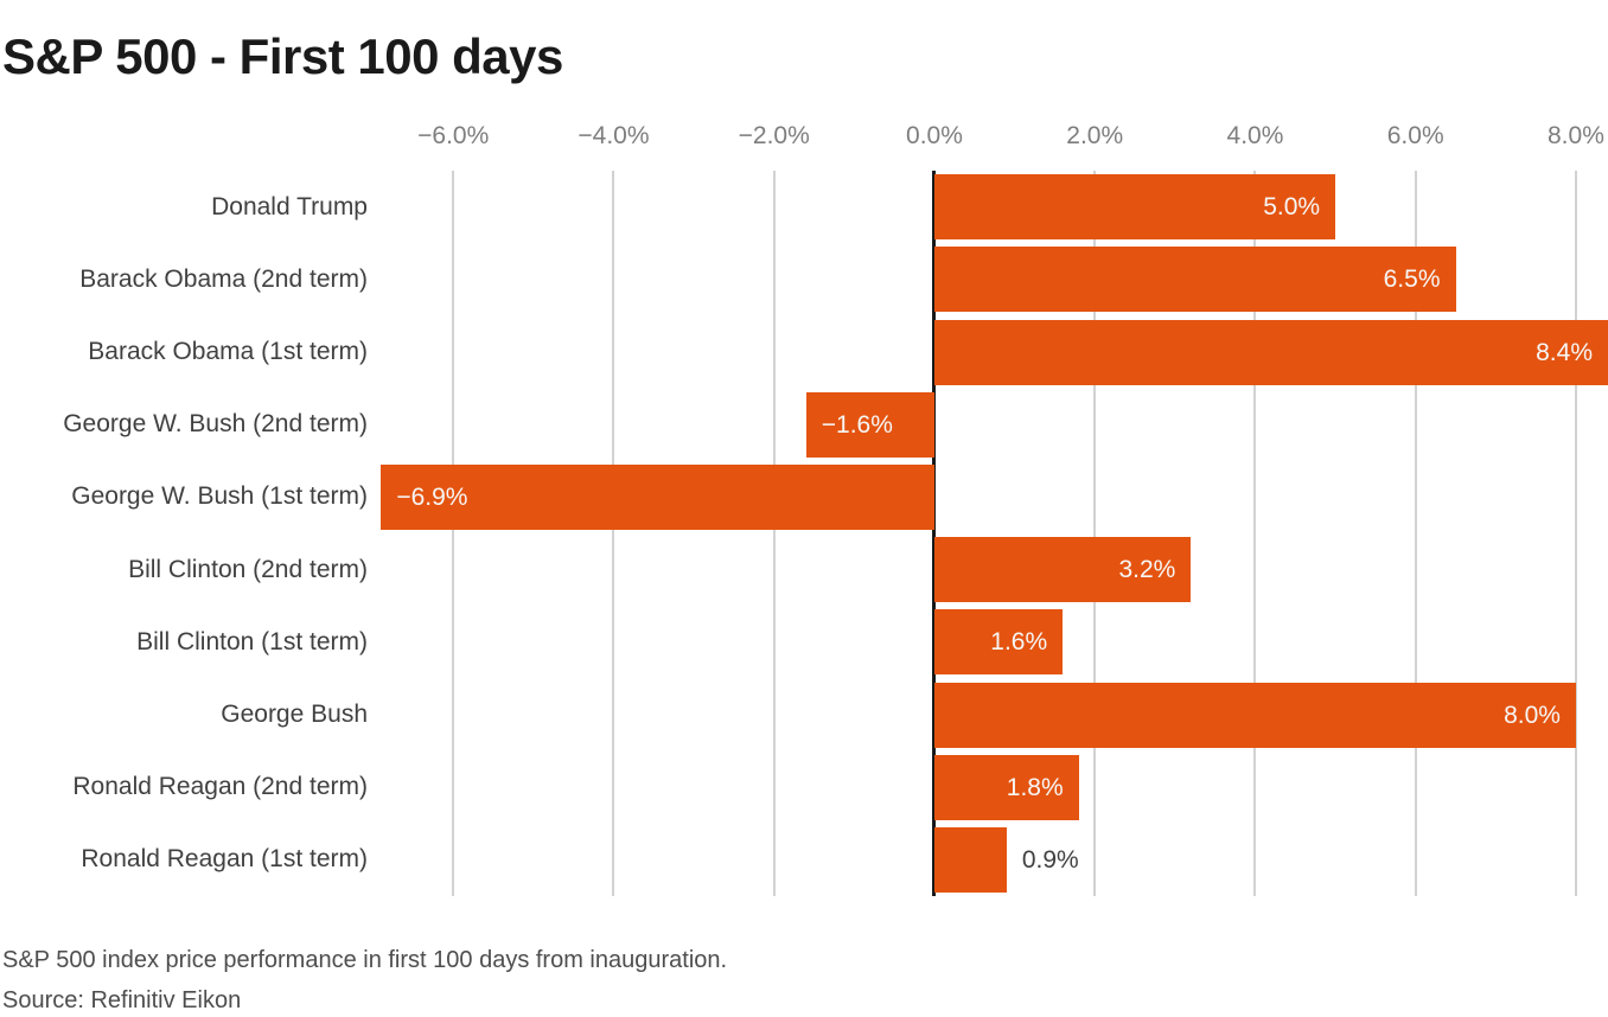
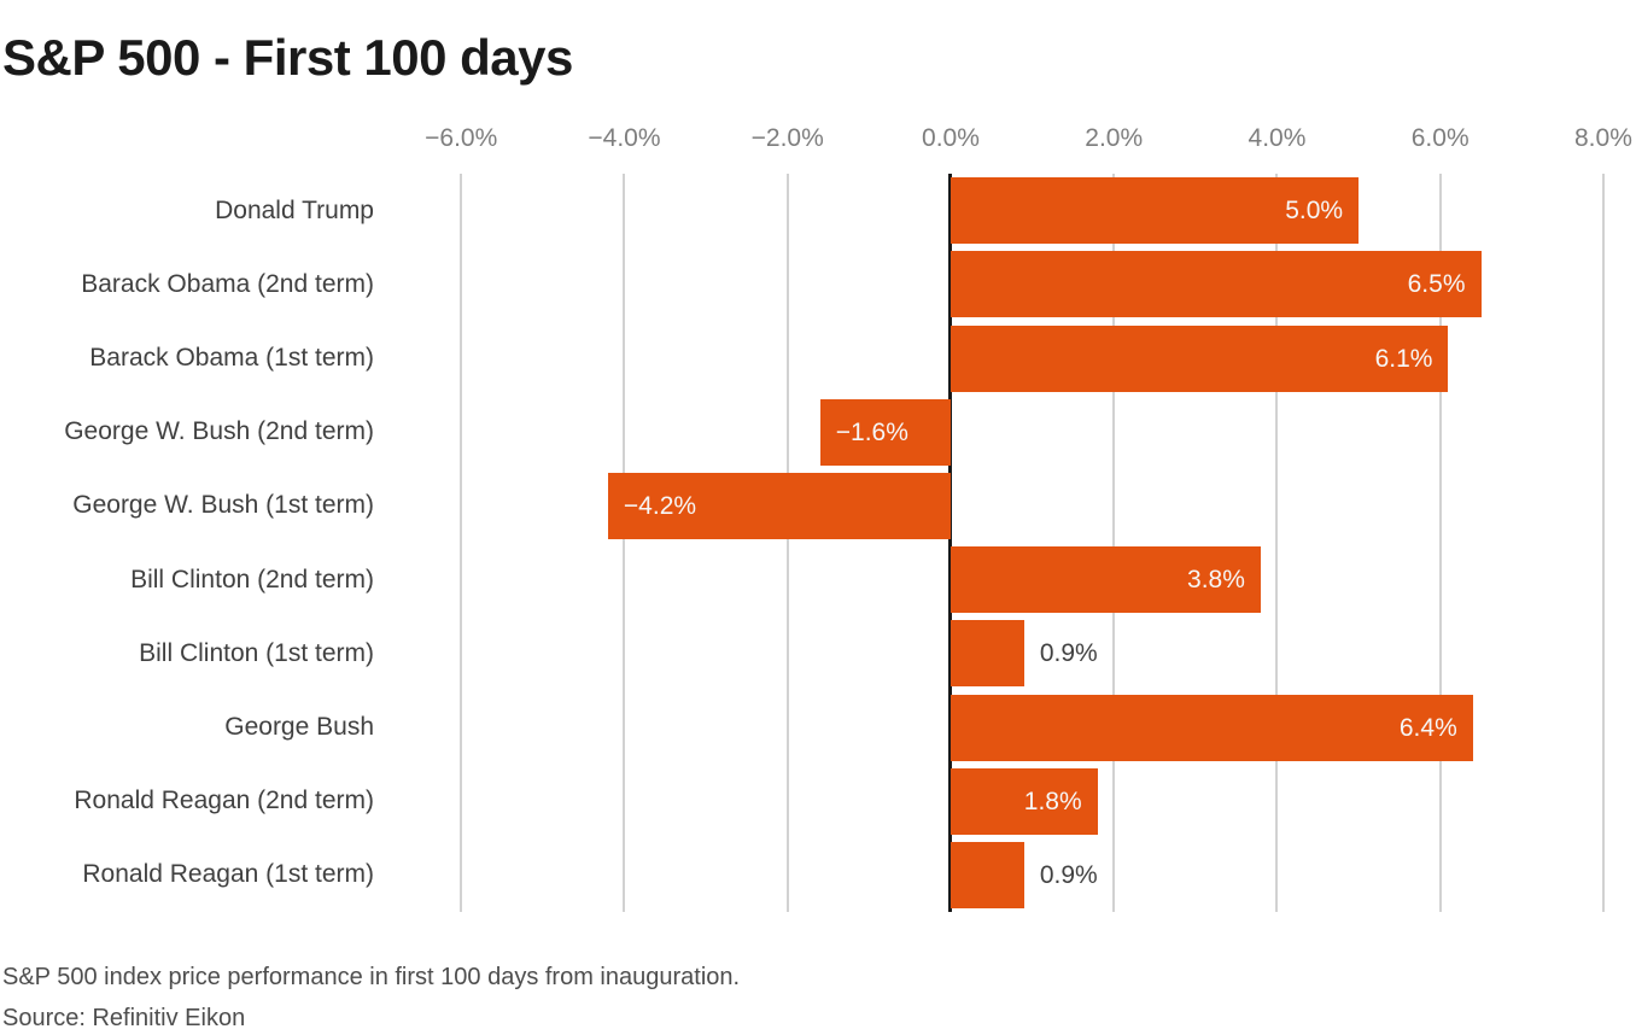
Barack Obama (1st term): 8.4% -> 6.1%
George W. Bush (1st term): −6.9% -> −4.2%
Bill Clinton (2nd term): 3.2% -> 3.8%
Bill Clinton (1st term): 1.6% -> 0.9%
George Bush: 8.0% -> 6.4%
